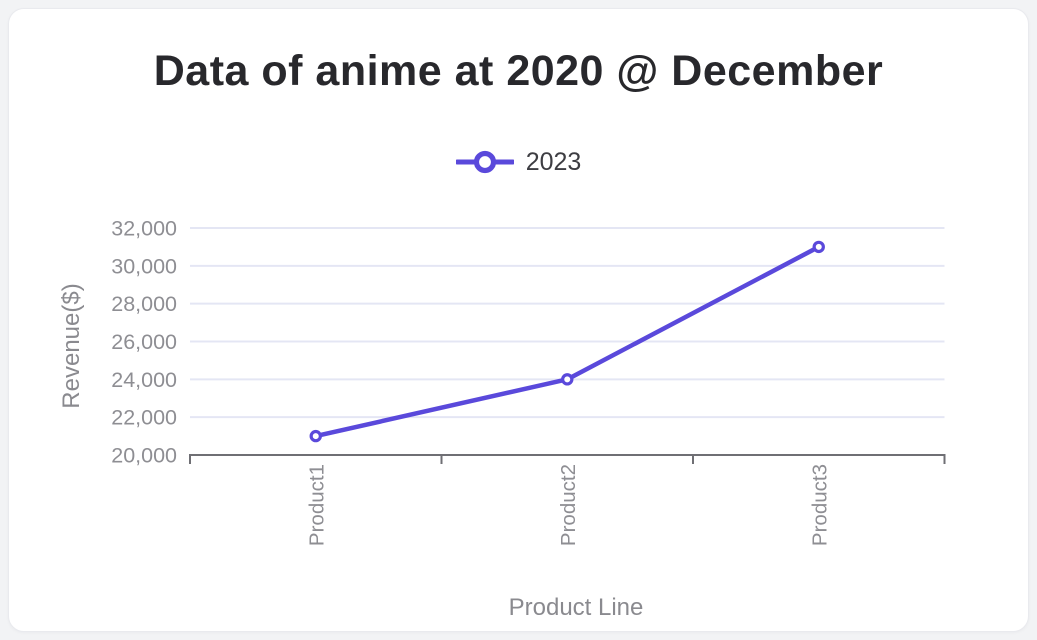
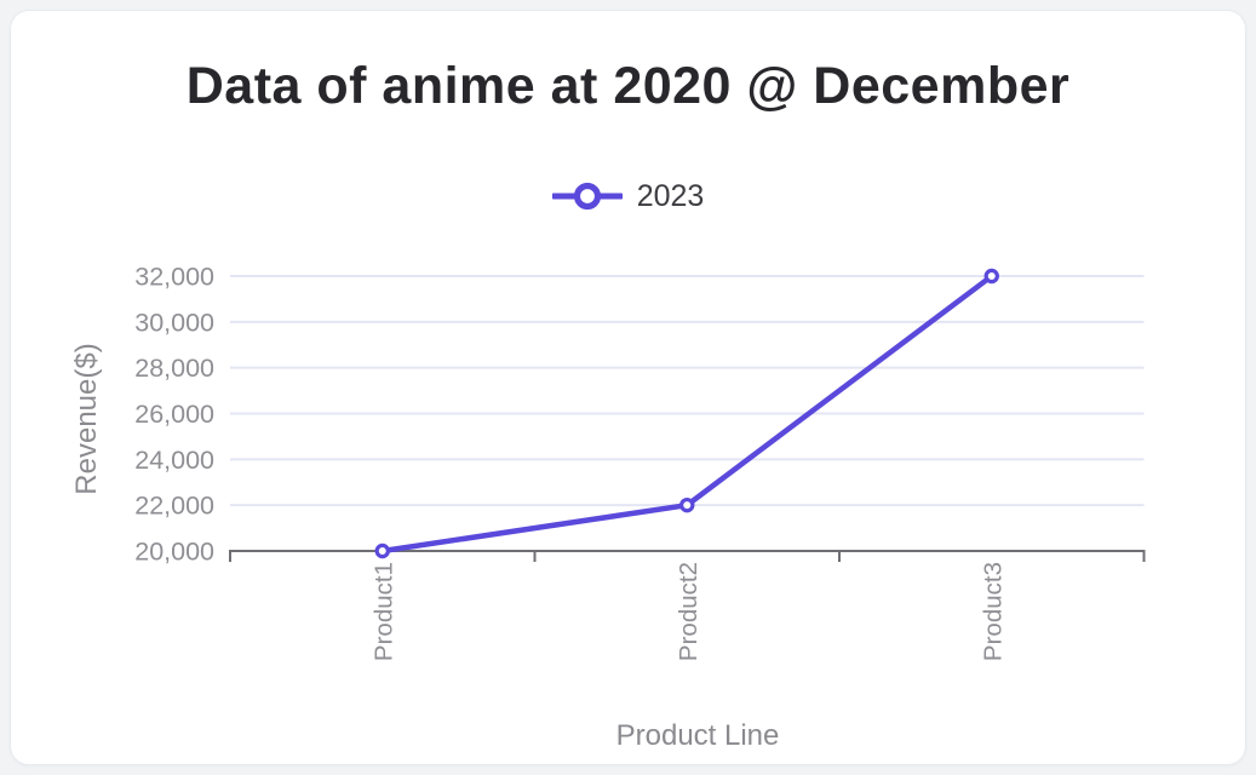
Product1: 21000 -> 20000
Product2: 24000 -> 22000
Product3: 31000 -> 32000
